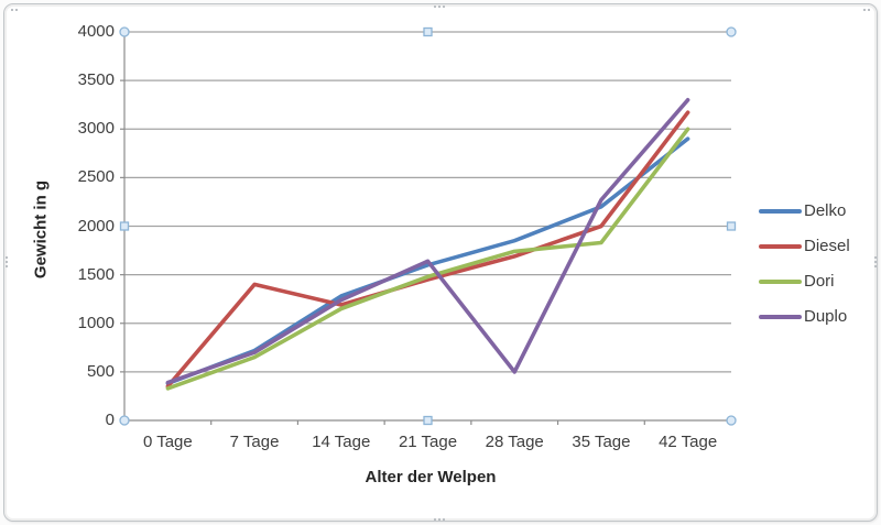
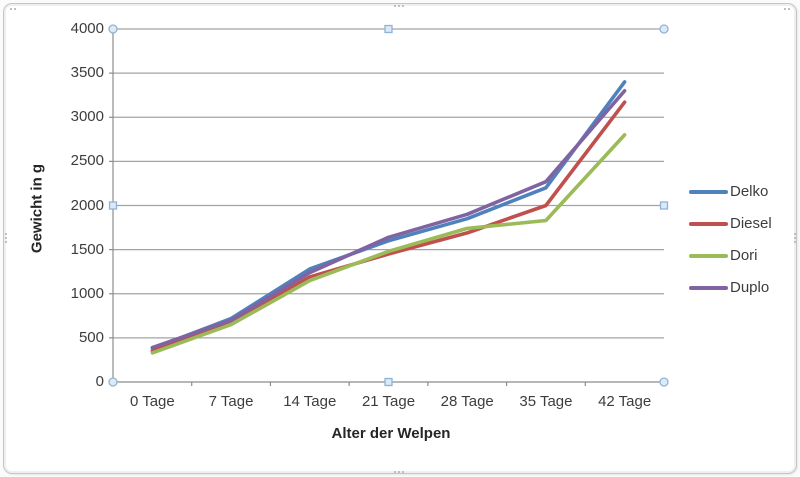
Diesel/7 Tage: 1400 -> 700
Duplo/28 Tage: 500 -> 1900
Delko/42 Tage: 2900 -> 3400
Dori/42 Tage: 3000 -> 2800
